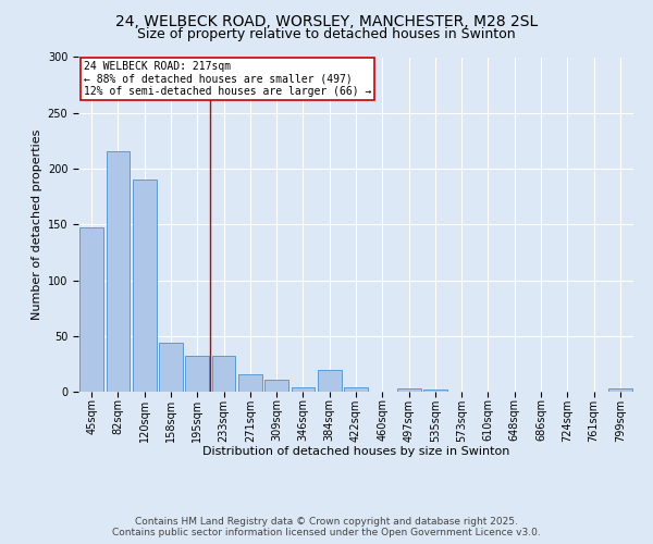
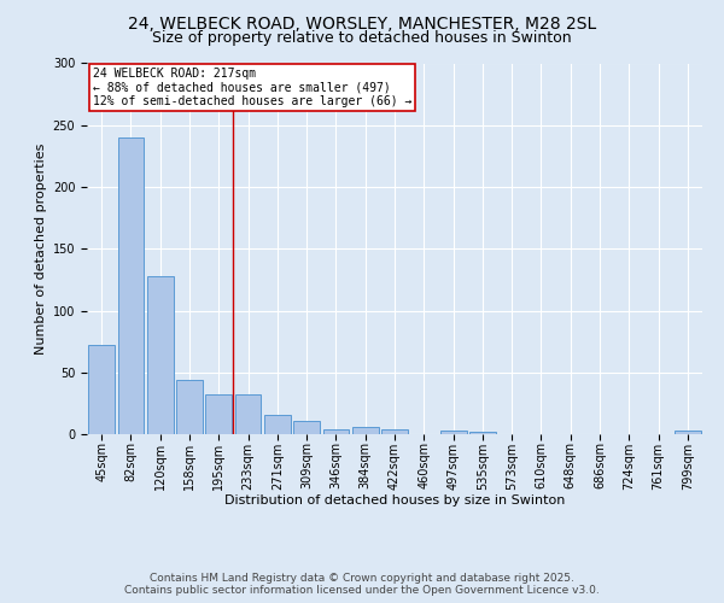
45sqm: 147 -> 72
82sqm: 216 -> 240
120sqm: 190 -> 128
384sqm: 20 -> 6
